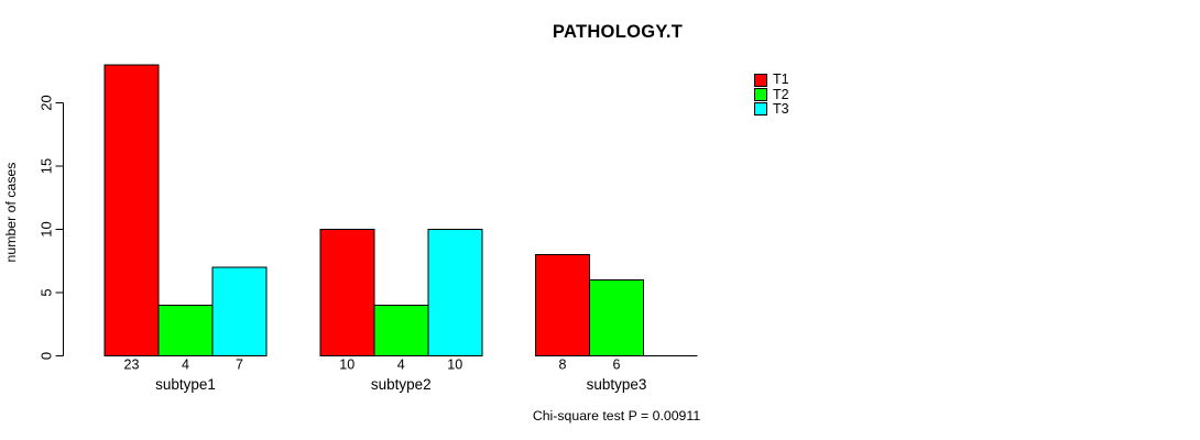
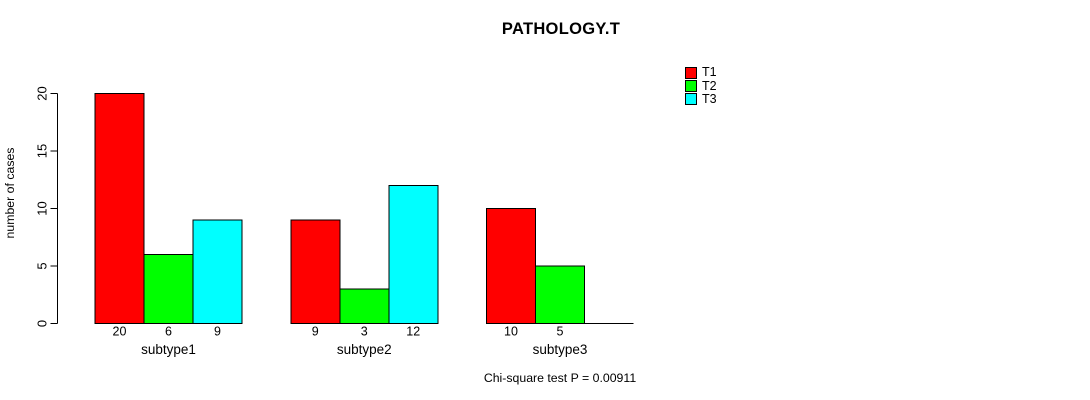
T1/subtype1: 23 -> 20
T2/subtype1: 4 -> 6
T3/subtype1: 7 -> 9
T1/subtype2: 10 -> 9
T2/subtype2: 4 -> 3
T3/subtype2: 10 -> 12
T1/subtype3: 8 -> 10
T2/subtype3: 6 -> 5
